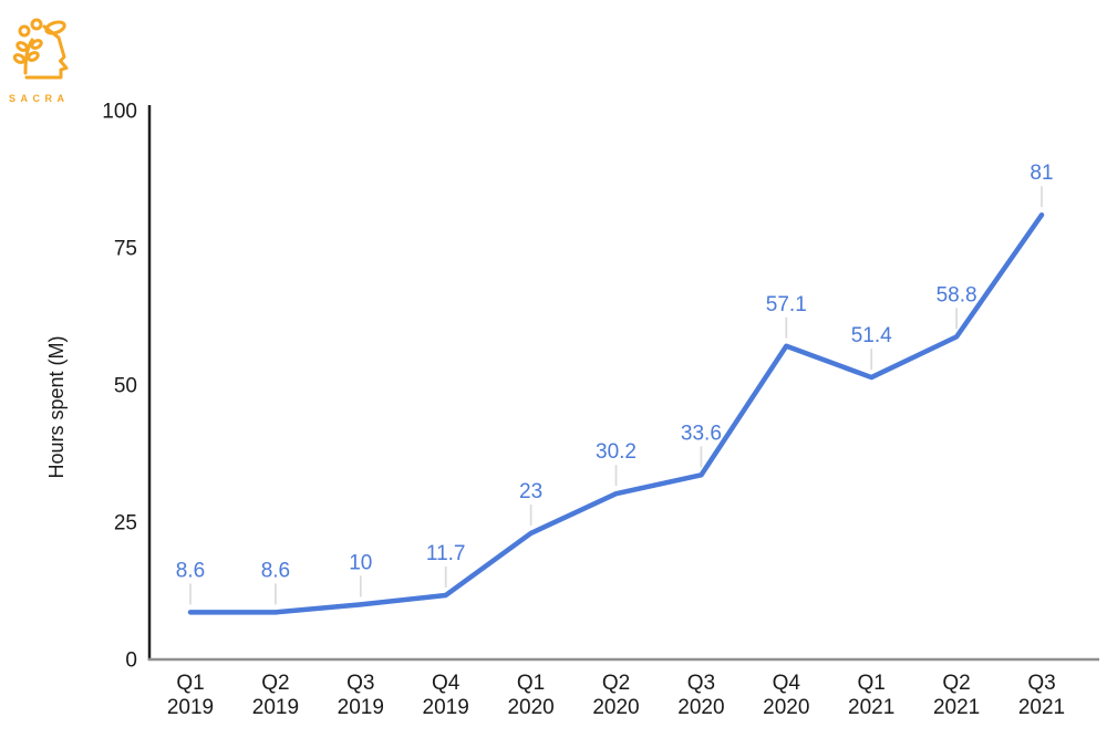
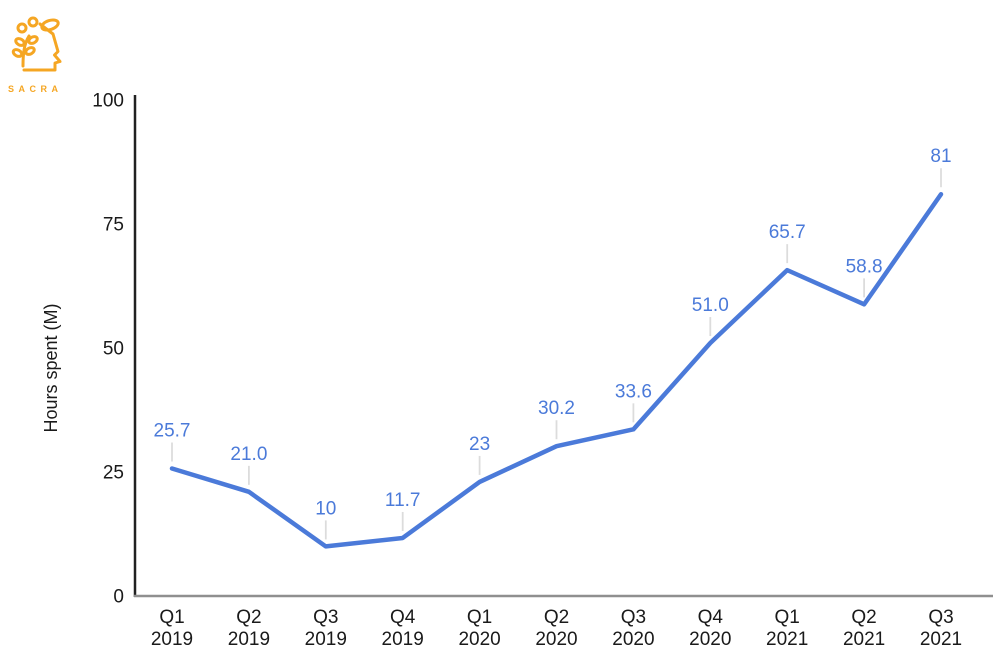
Q1 2019: 8.6 -> 25.7
Q2 2019: 8.6 -> 21.0
Q4 2020: 57.1 -> 51.0
Q1 2021: 51.4 -> 65.7
